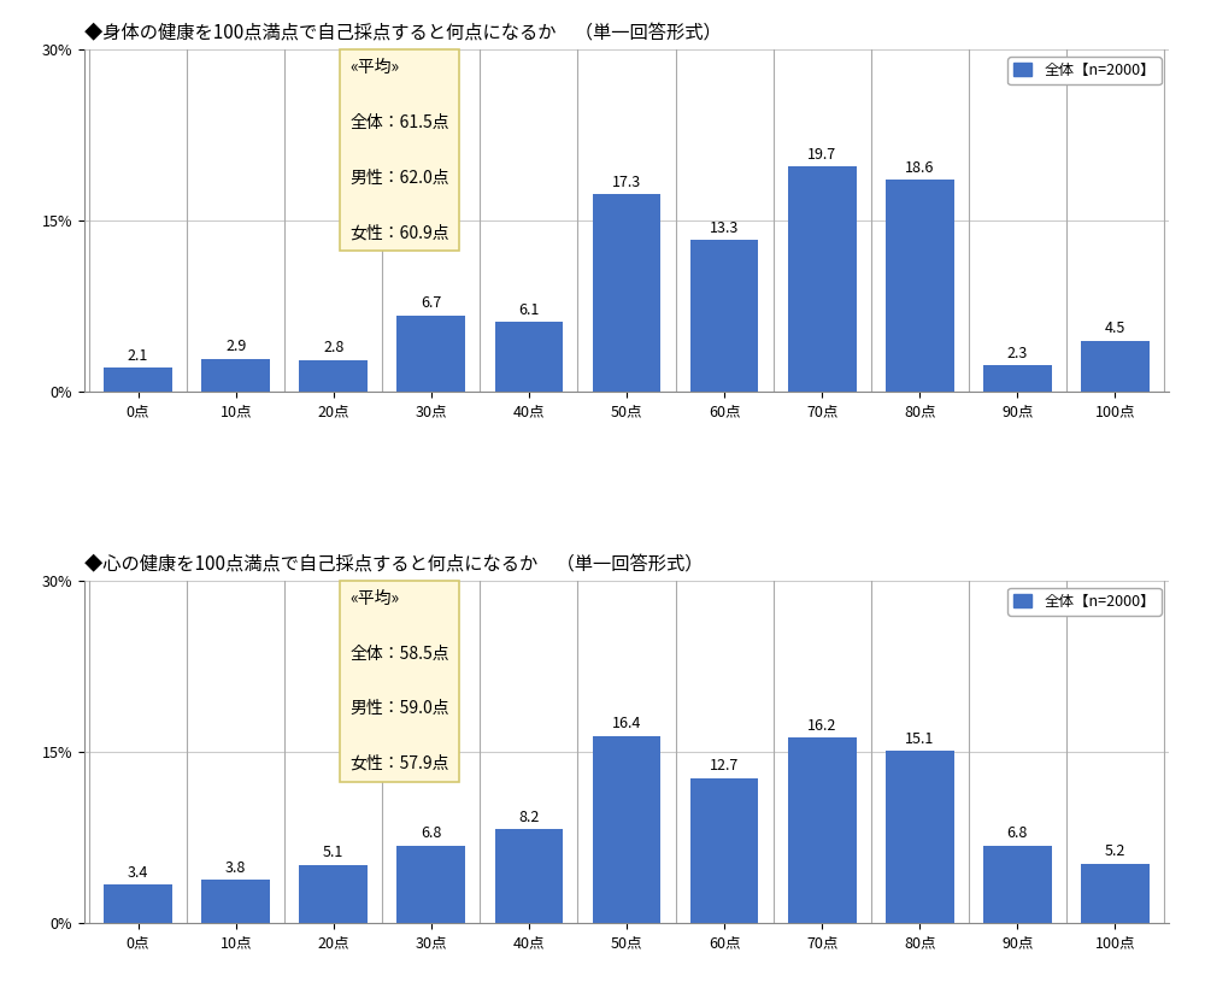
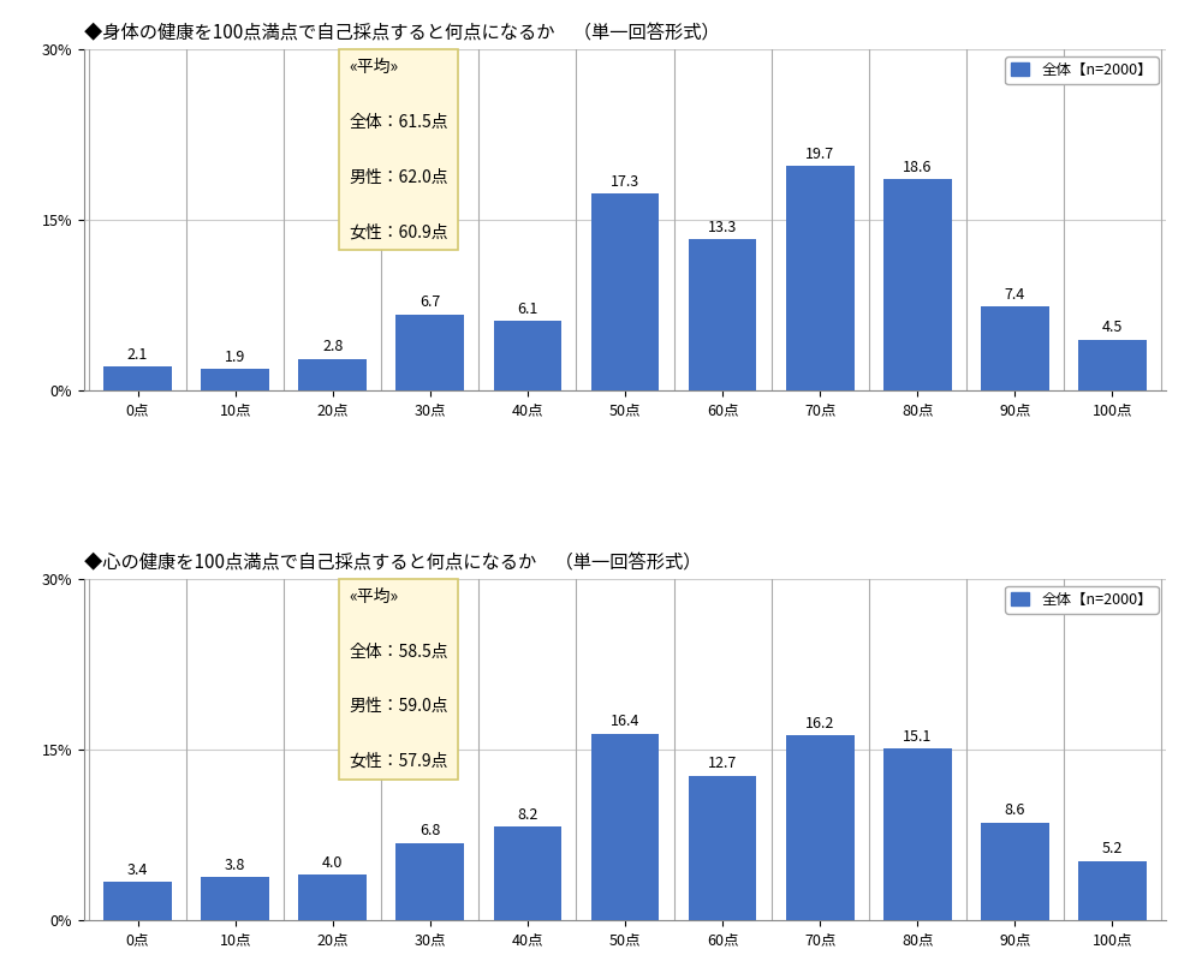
◆身体の健康を100点満点で自己採点すると何点になるか （単一回答形式）/10点: 2.9 -> 1.9
◆身体の健康を100点満点で自己採点すると何点になるか （単一回答形式）/90点: 2.3 -> 7.4
◆心の健康を100点満点で自己採点すると何点になるか （単一回答形式）/20点: 5.1 -> 4.0
◆心の健康を100点満点で自己採点すると何点になるか （単一回答形式）/90点: 6.8 -> 8.6
